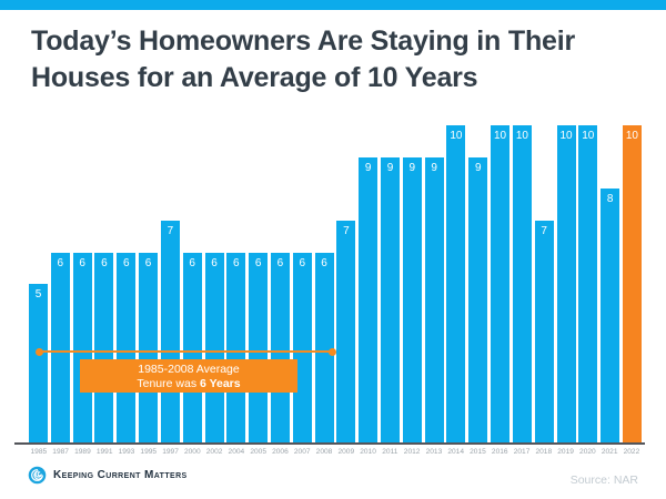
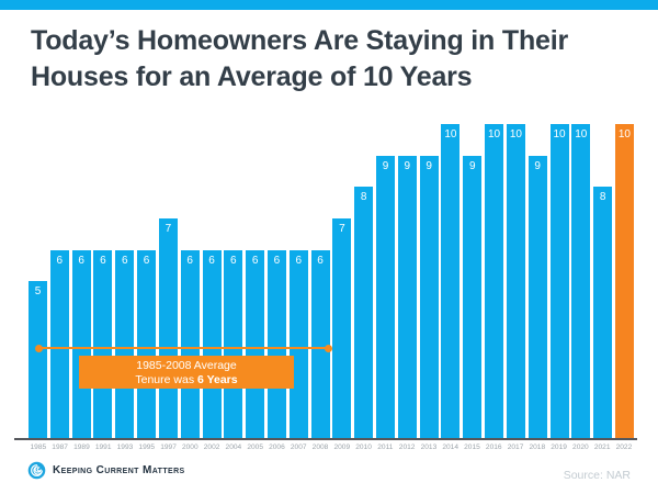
2010: 9 -> 8
2018: 7 -> 9
